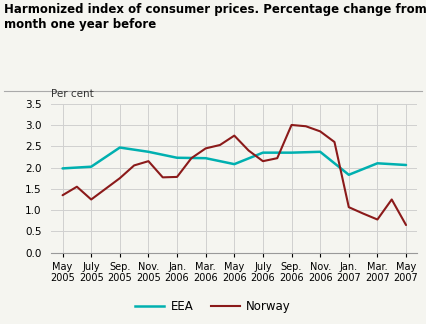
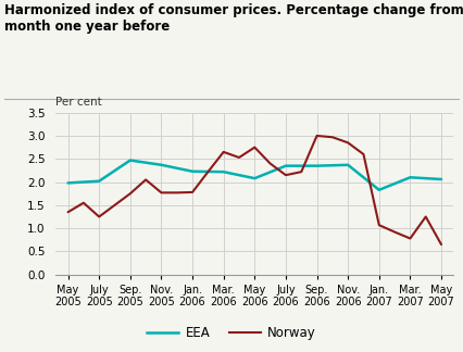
Norway/Nov. 2005: 2.15 -> 1.77
Norway/Mar. 2006: 2.45 -> 2.65
